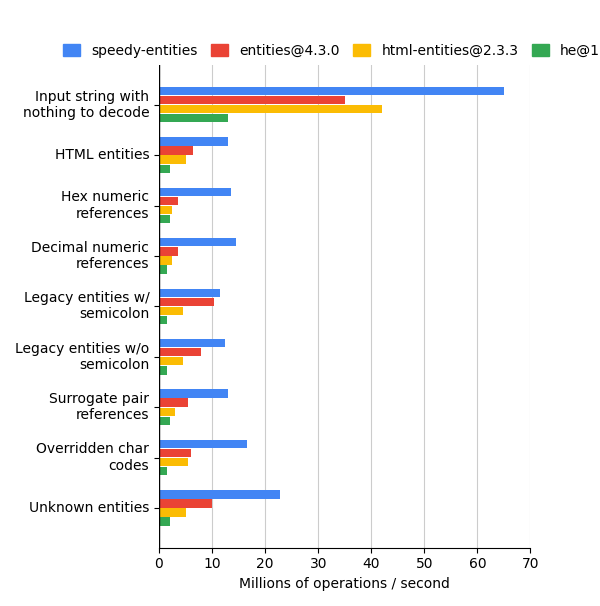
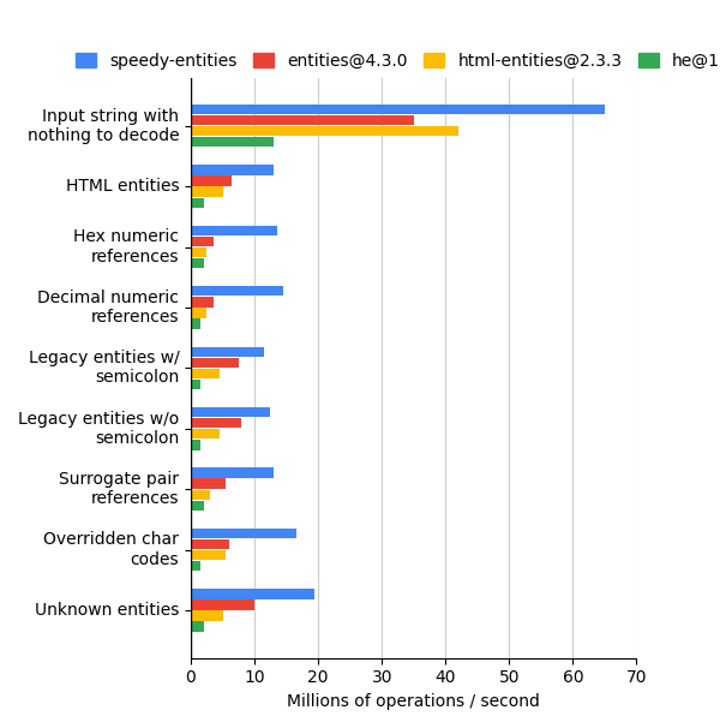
entities@4.3.0/Legacy entities w/ semicolon: 10.4 -> 7.5
speedy-entities/Unknown entities: 22.8 -> 19.5
